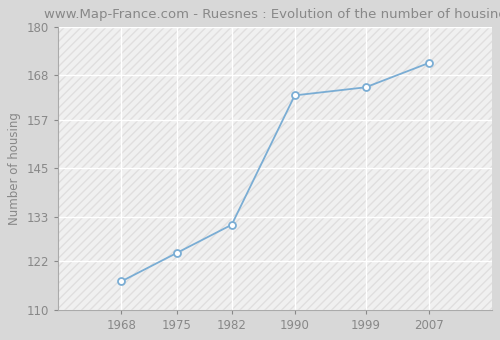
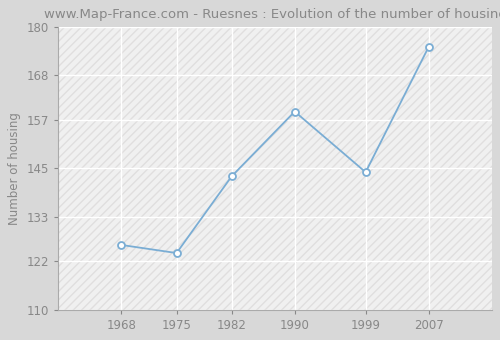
1968: 117 -> 126
1982: 131 -> 143
1990: 163 -> 159
1999: 165 -> 144
2007: 171 -> 175
